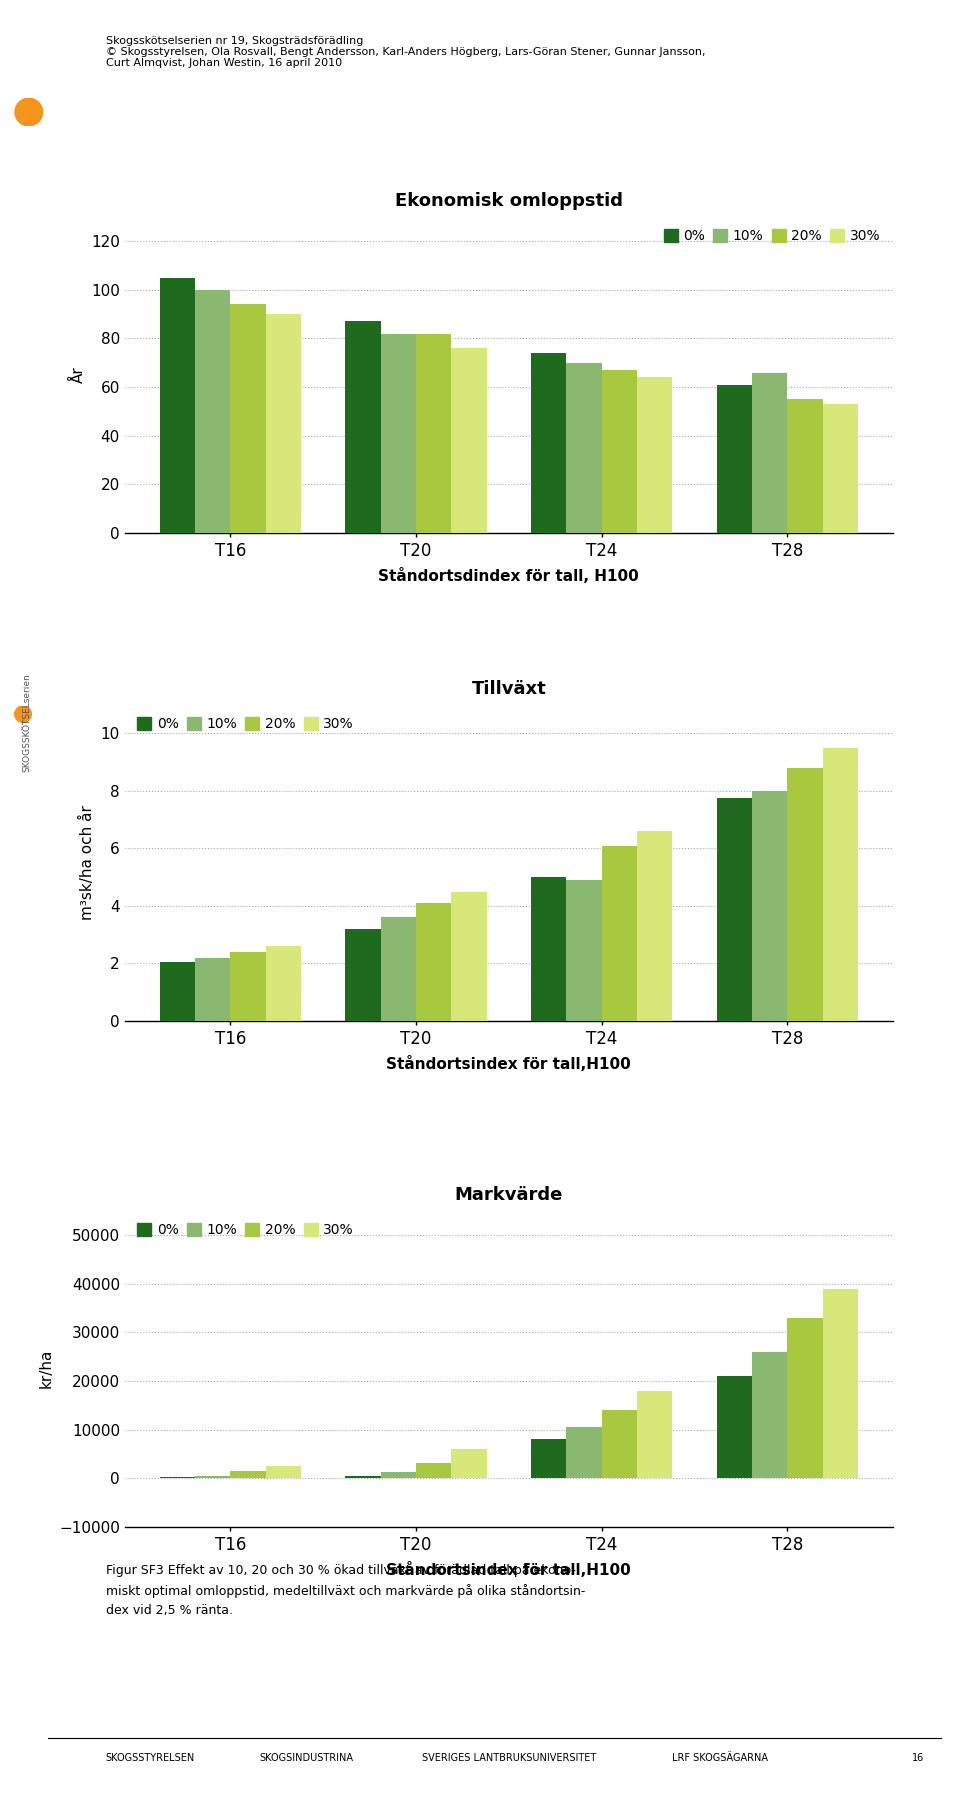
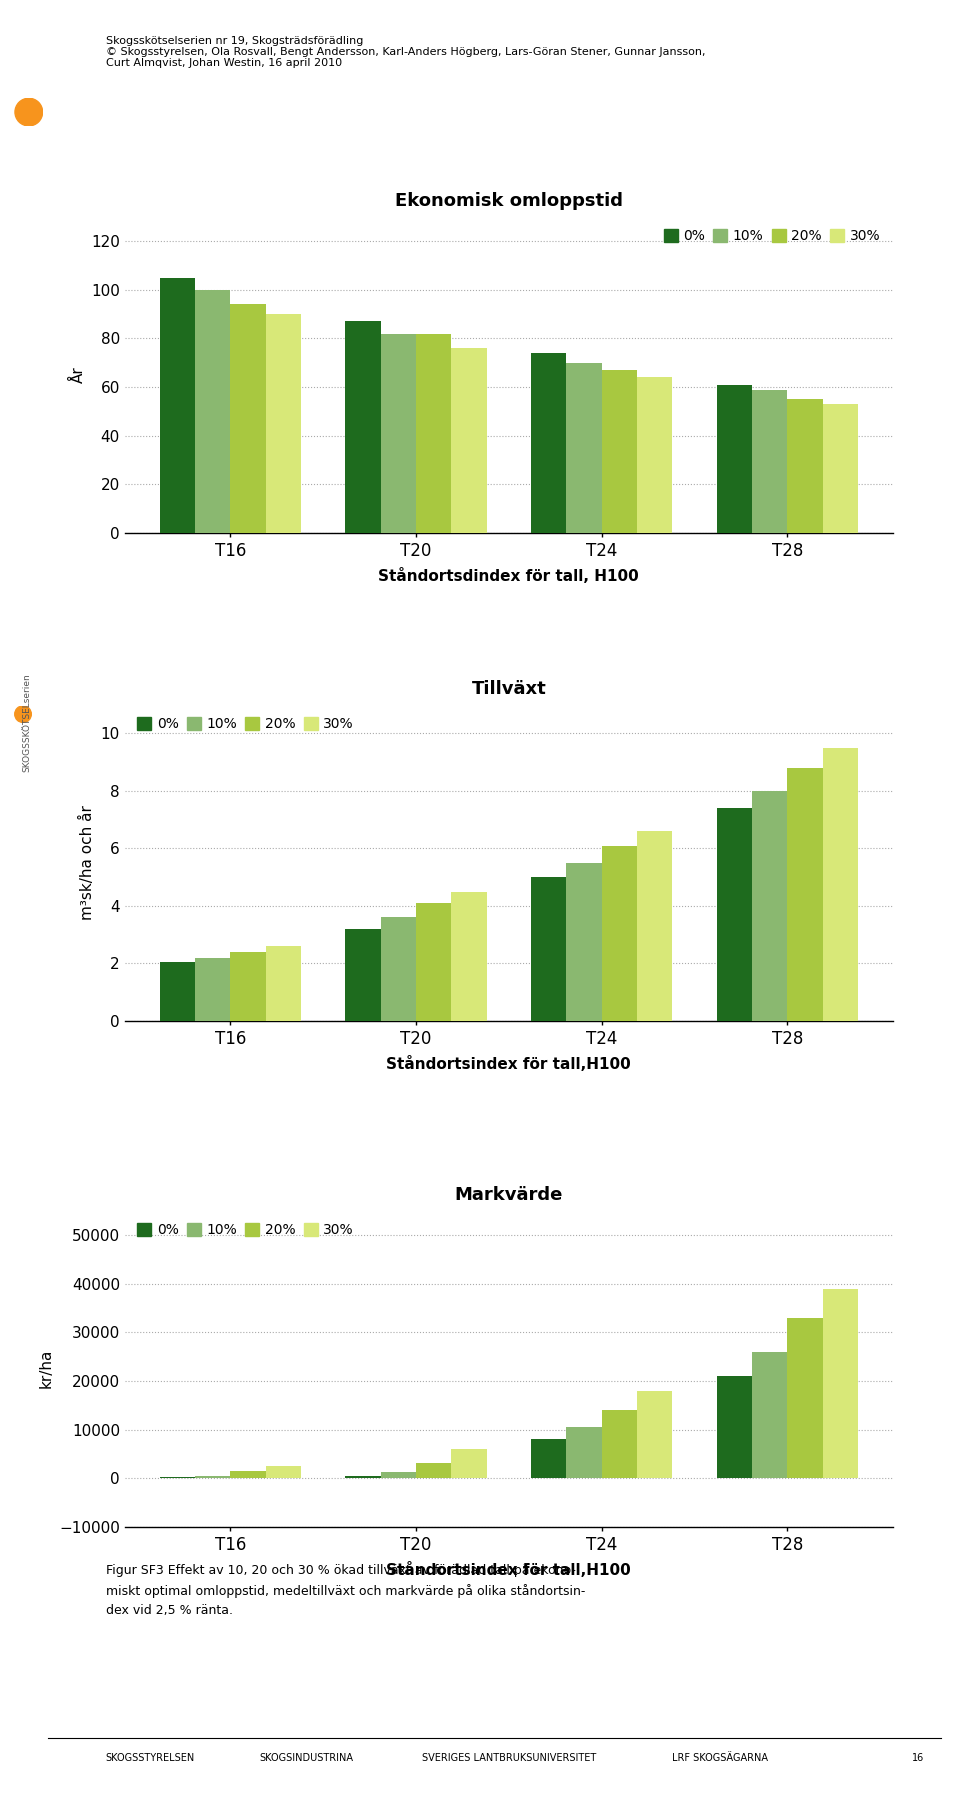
Ekonomisk omloppstid/10%/T28: 66 -> 59
Tillväxt/10%/T24: 4.9 -> 5.5
Tillväxt/0%/T28: 7.75 -> 7.40
